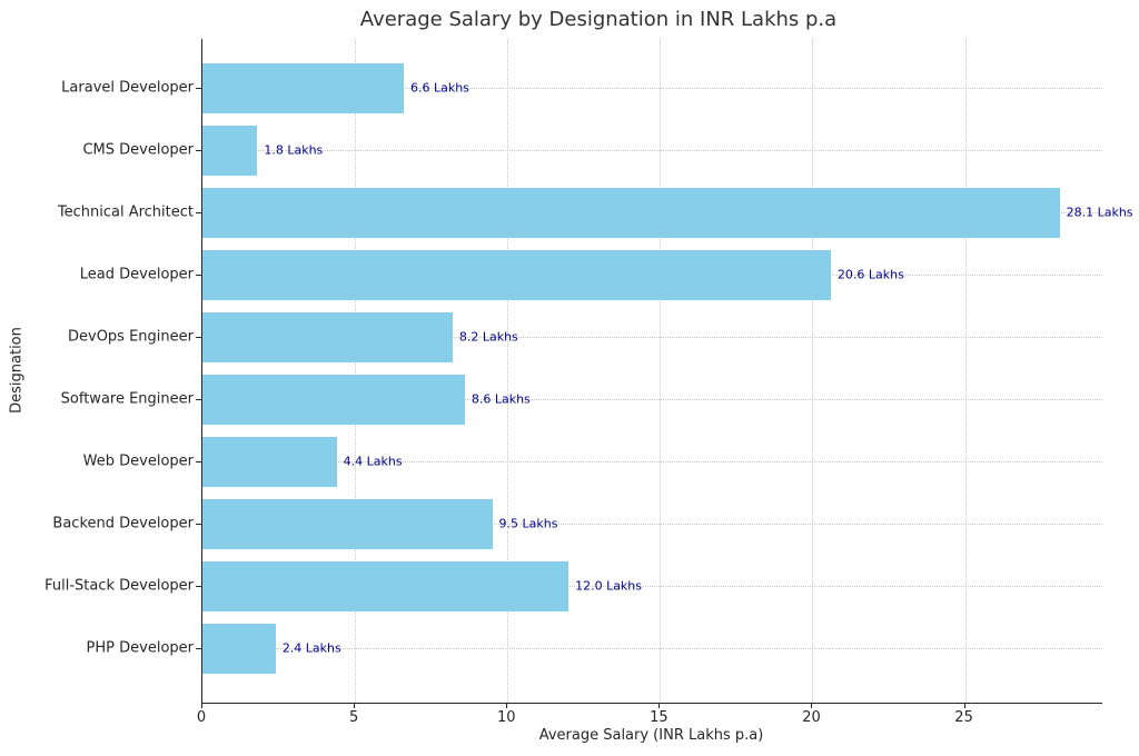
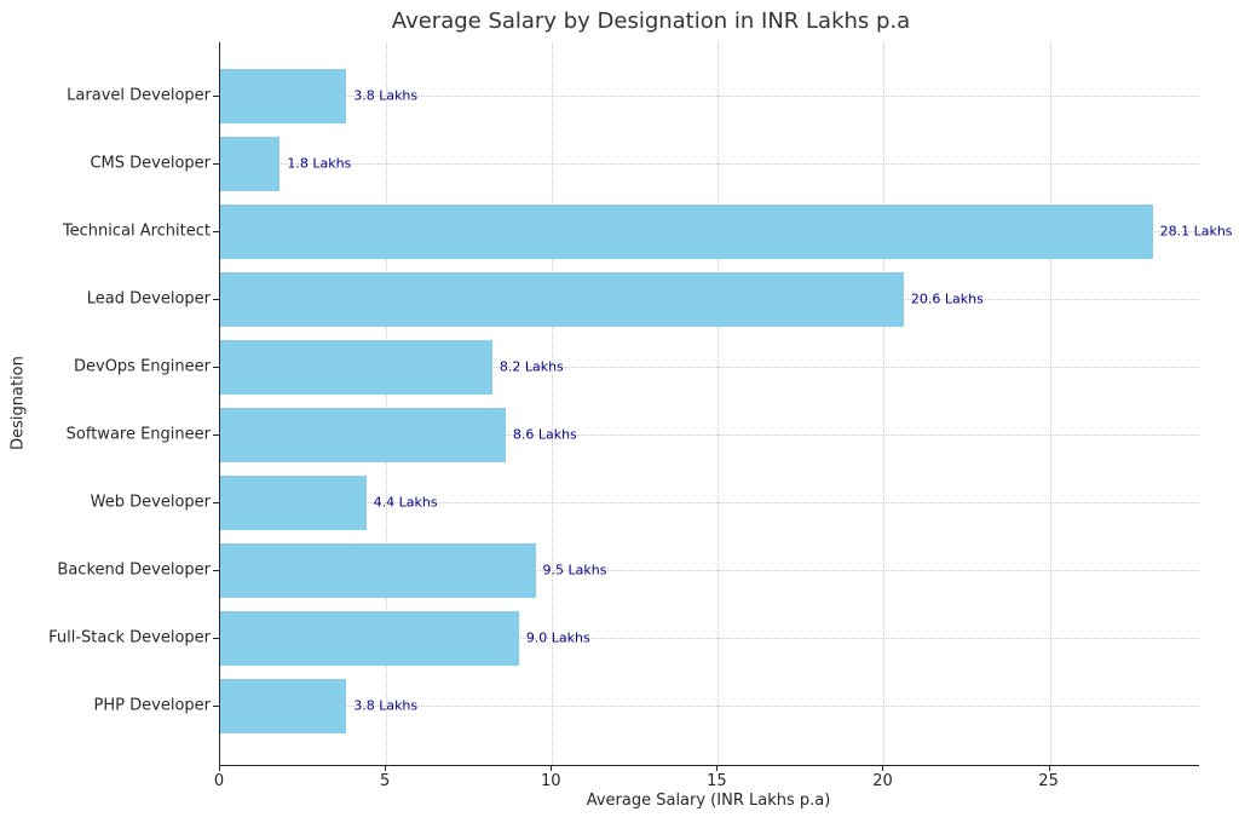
Laravel Developer: 6.6 -> 3.8
Full-Stack Developer: 12.0 -> 9.0
PHP Developer: 2.4 -> 3.8
